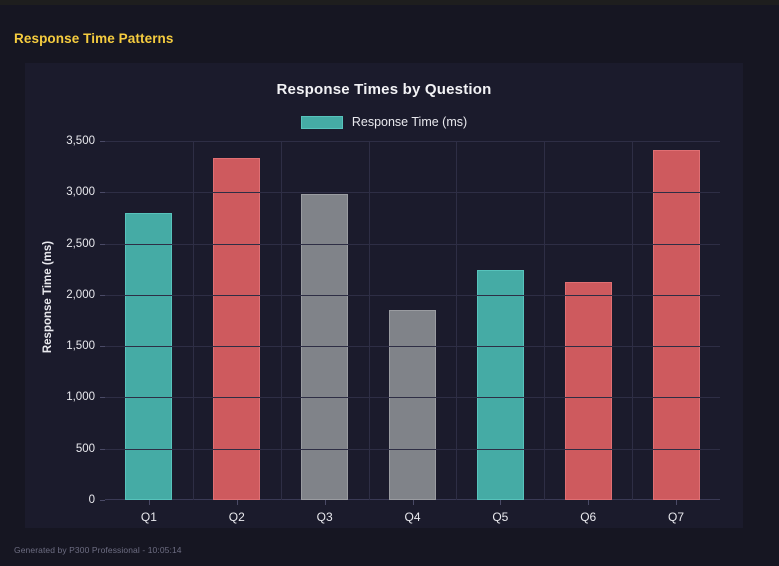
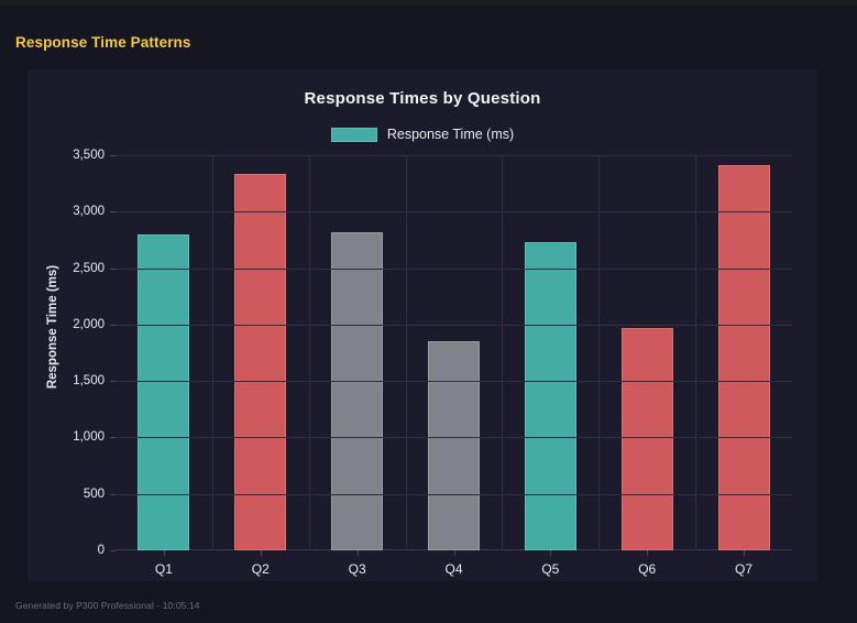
Q3: 2980 -> 2820
Q5: 2240 -> 2730
Q6: 2130 -> 1970
